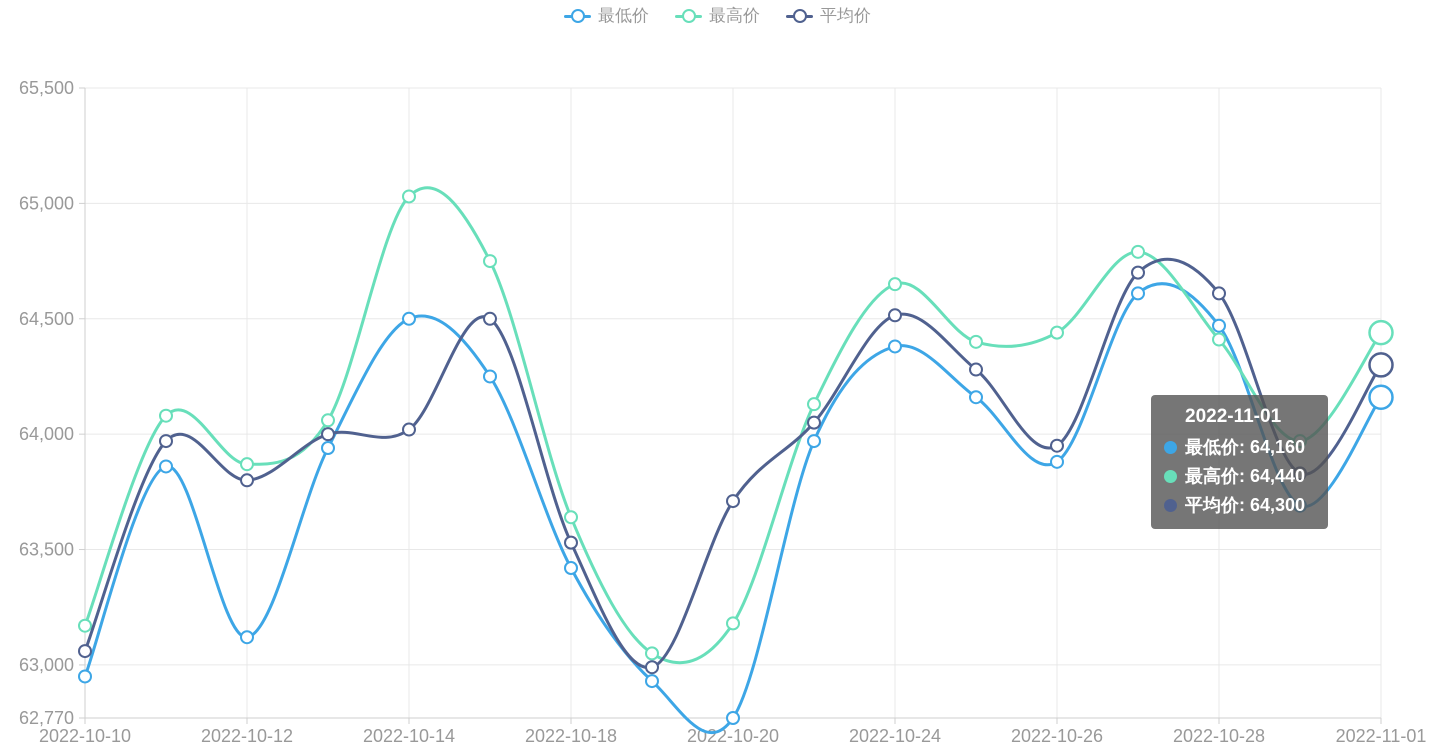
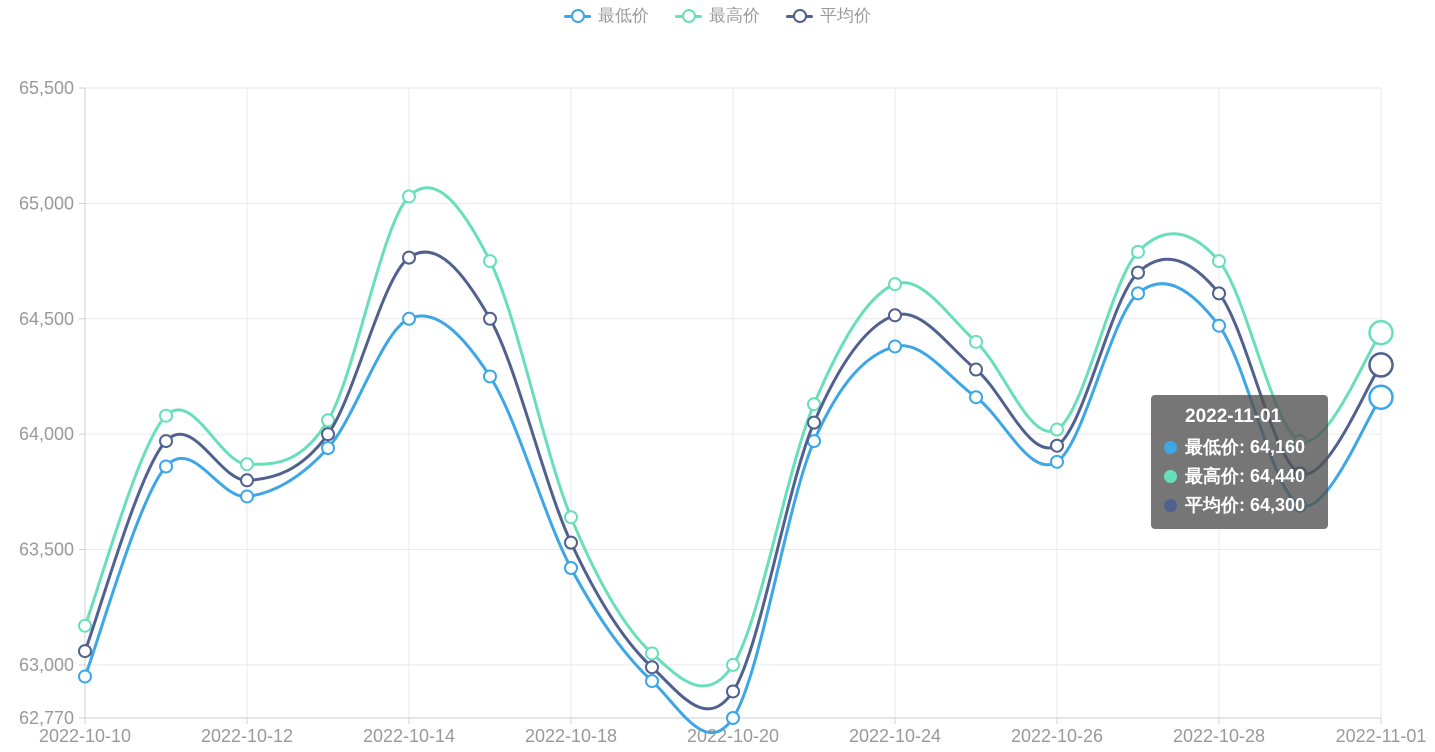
最低价/2022-10-12: 63120 -> 63730
平均价/2022-10-14: 64020 -> 64760
最高价/2022-10-20: 63180 -> 63000
平均价/2022-10-20: 63710 -> 62880
最高价/2022-10-26: 64440 -> 64020
最高价/2022-10-28: 64410 -> 64750
